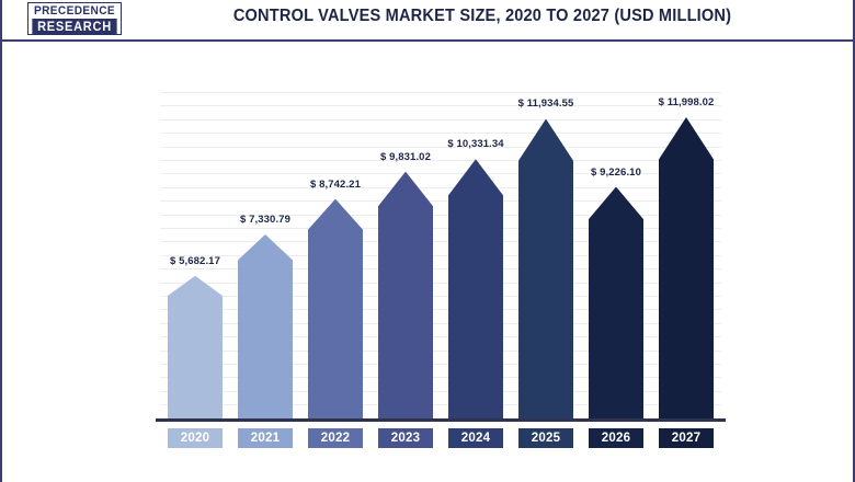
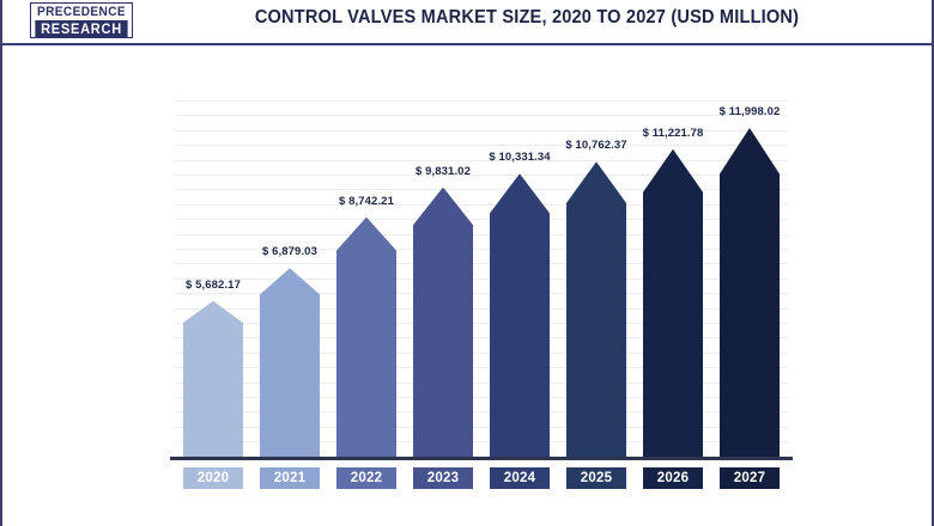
2021: 7,330.79 -> 6,879.03
2025: 11,934.55 -> 10,762.37
2026: 9,226.10 -> 11,221.78
